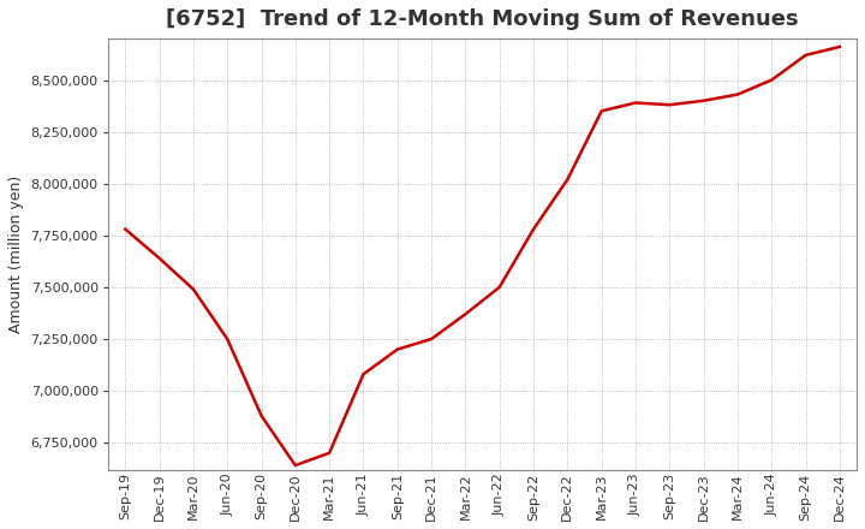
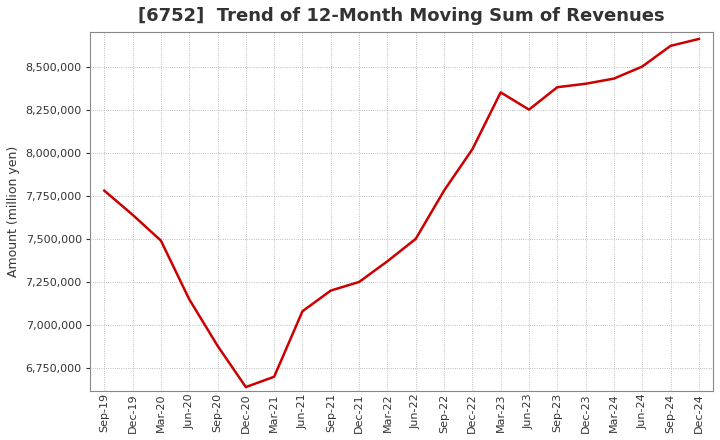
Jun-20: 7,250,000 -> 7,150,000
Jun-23: 8,390,000 -> 8,250,000
